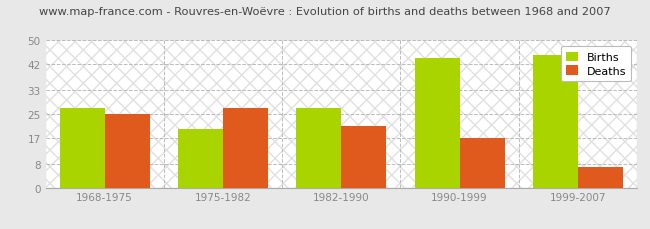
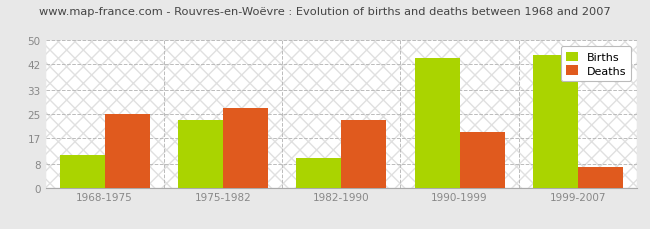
Births/1968-1975: 27 -> 11
Births/1975-1982: 20 -> 23
Births/1982-1990: 27 -> 10
Deaths/1982-1990: 21 -> 23
Deaths/1990-1999: 17 -> 19
